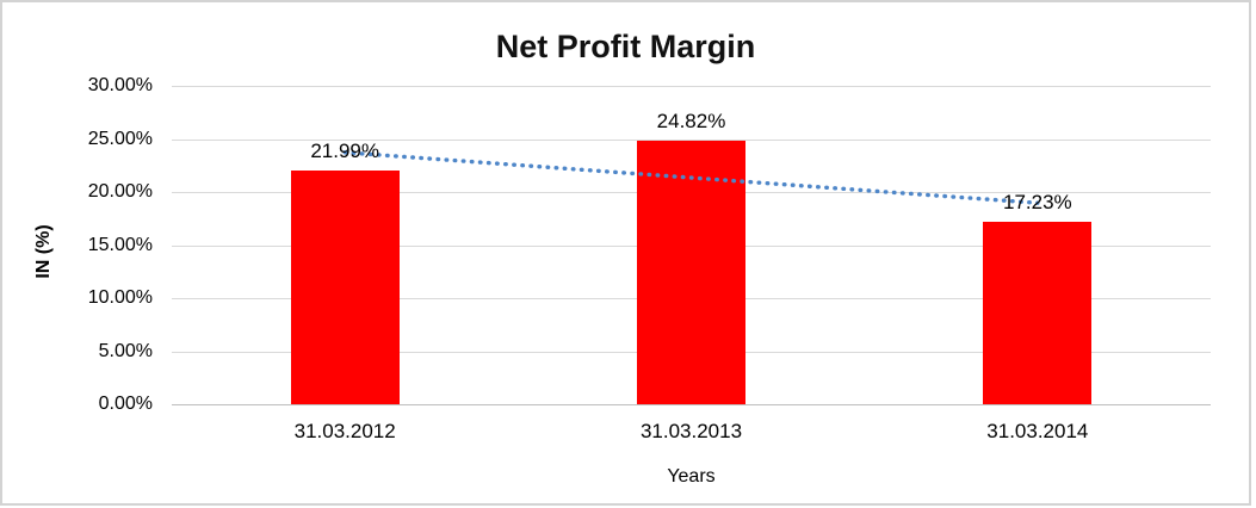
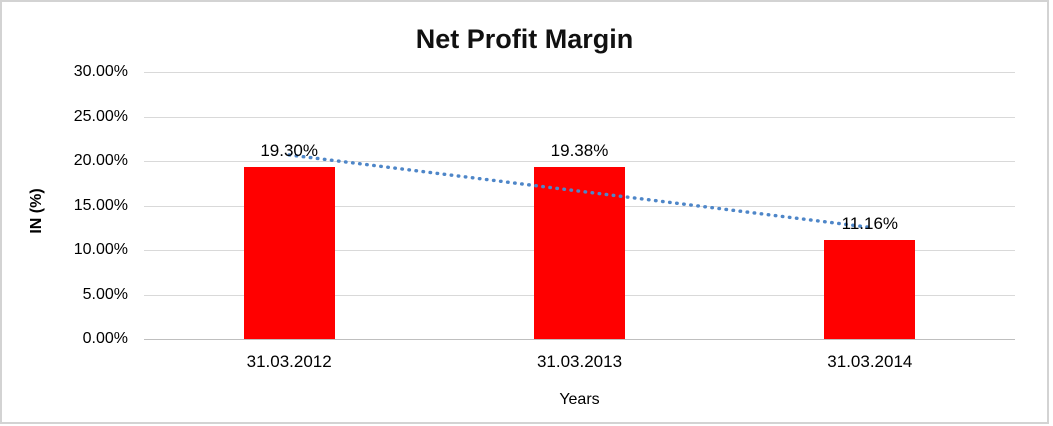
31.03.2012: 21.99% -> 19.30%
31.03.2013: 24.82% -> 19.38%
31.03.2014: 17.23% -> 11.16%
